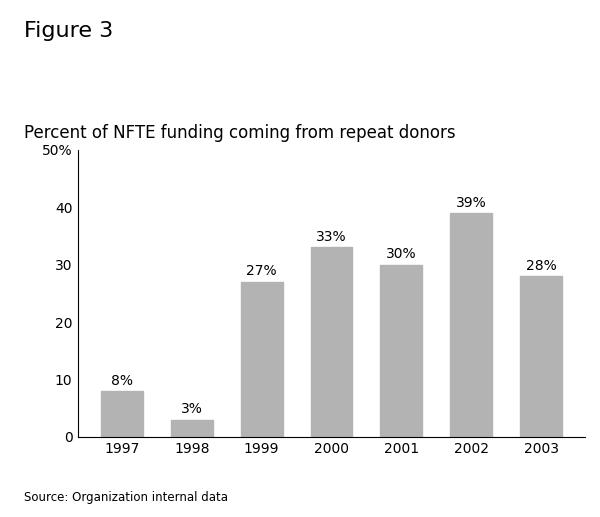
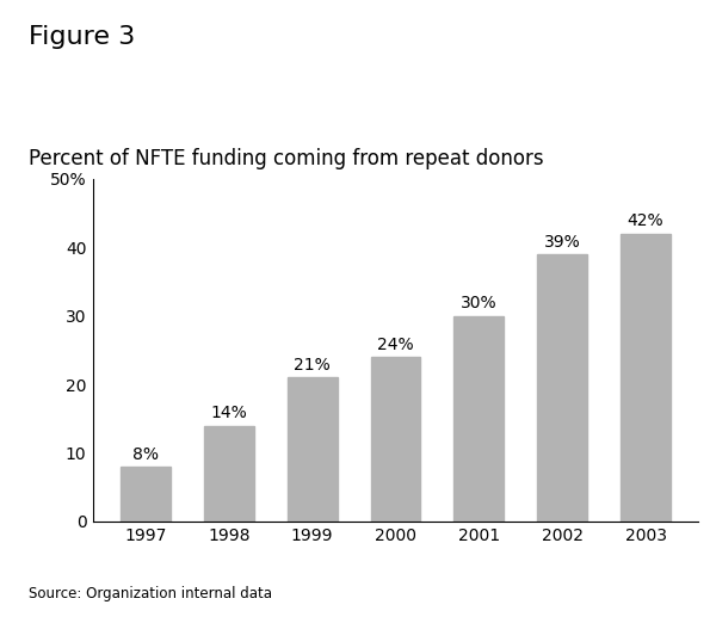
1998: 3% -> 14%
1999: 27% -> 21%
2000: 33% -> 24%
2003: 28% -> 42%
